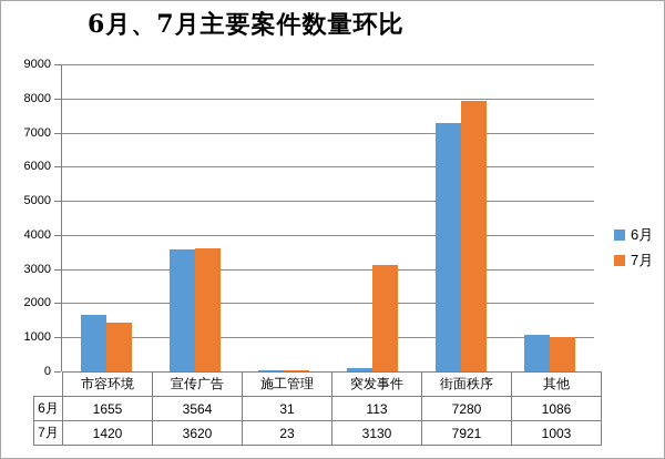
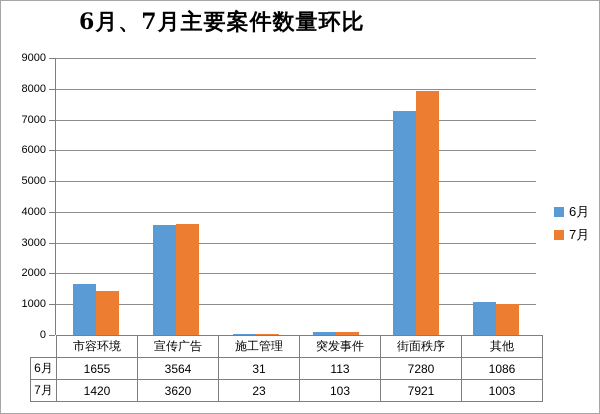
7月/突发事件: 3130 -> 103
